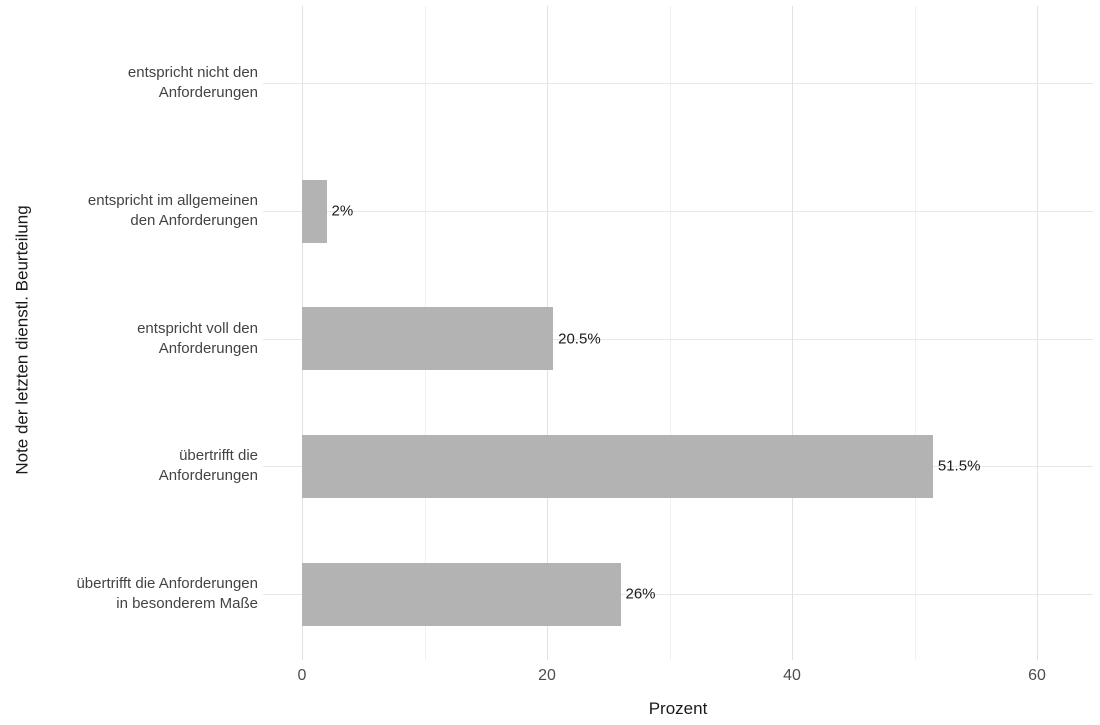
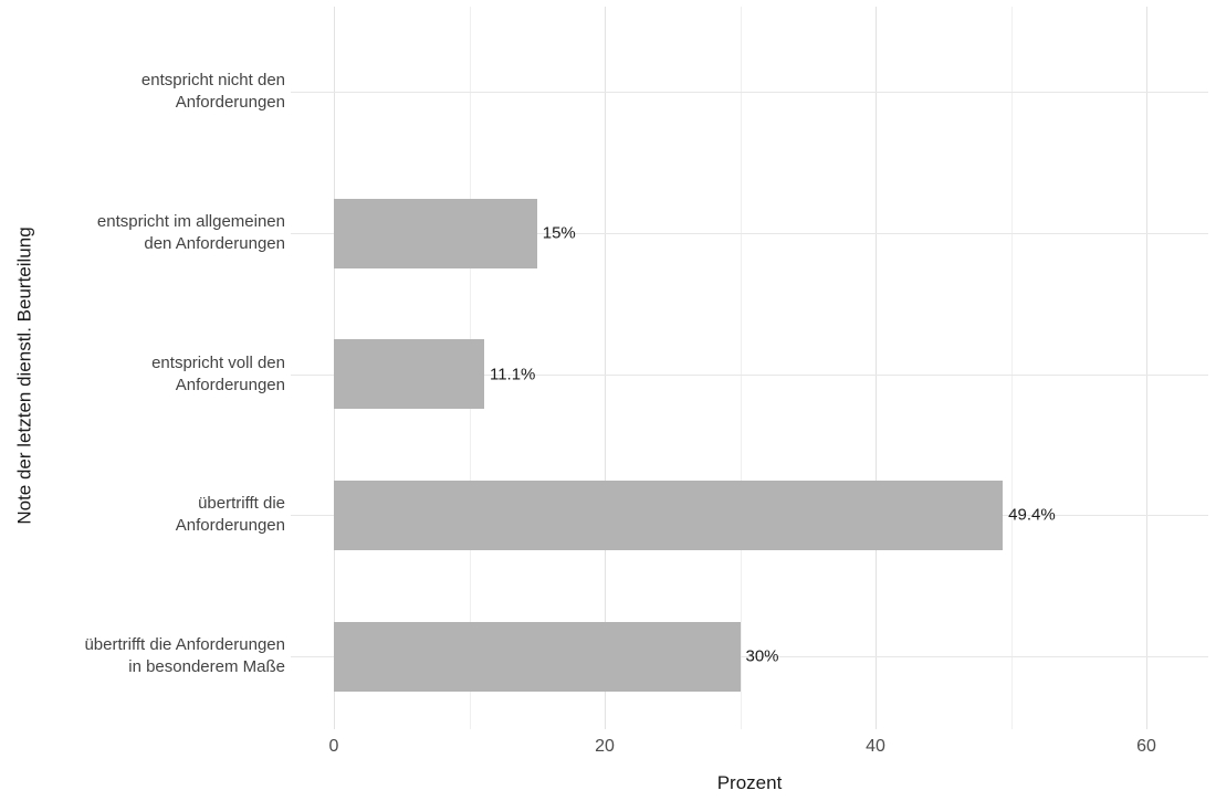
entspricht im allgemeinen den Anforderungen: 2% -> 15%
entspricht voll den Anforderungen: 20.5% -> 11.1%
übertrifft die Anforderungen: 51.5% -> 49.4%
übertrifft die Anforderungen in besonderem Maße: 26% -> 30%
